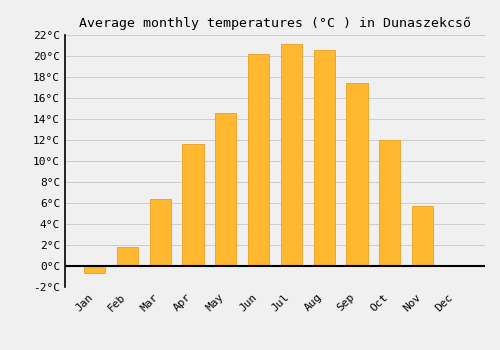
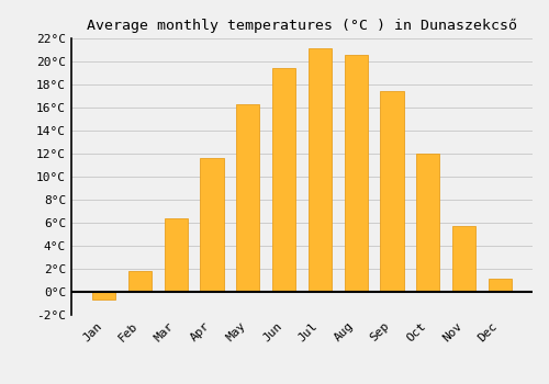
May: 14.6°C -> 16.3°C
Jun: 20.2°C -> 19.4°C
Dec: 0.1°C -> 1.1°C
